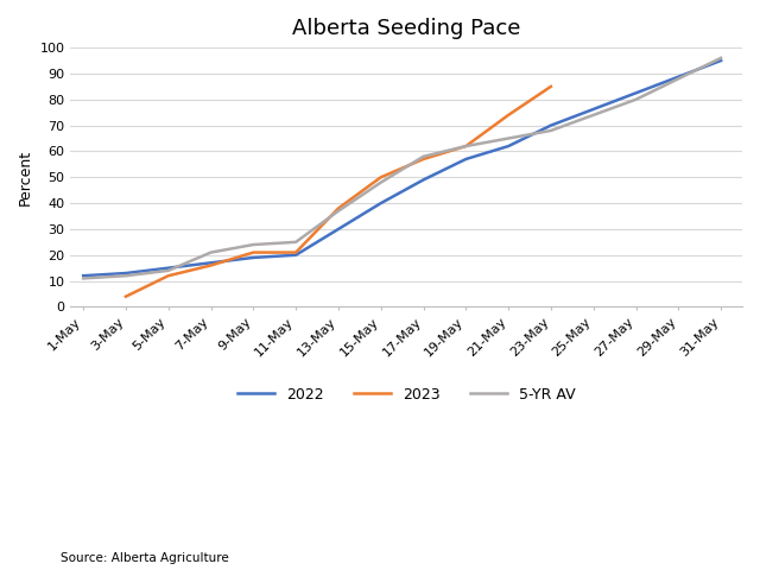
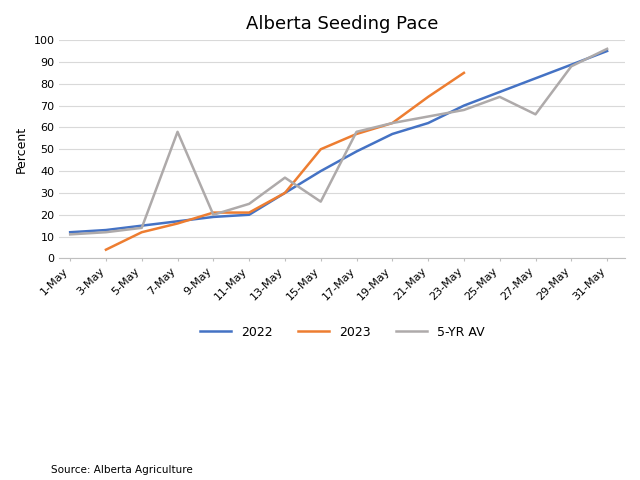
5-YR AV/7-May: 21 -> 58
5-YR AV/9-May: 24 -> 20
2023/13-May: 38 -> 30
5-YR AV/15-May: 48 -> 26
5-YR AV/27-May: 80 -> 66
